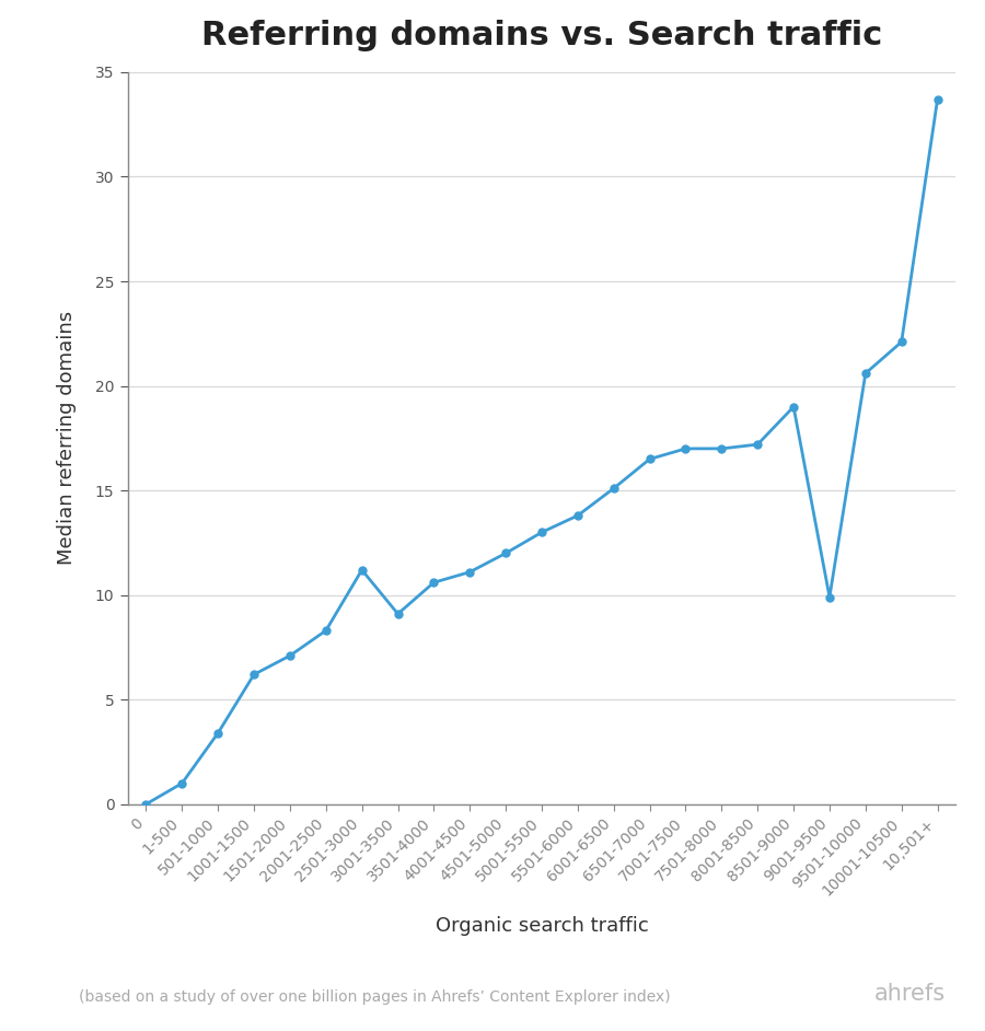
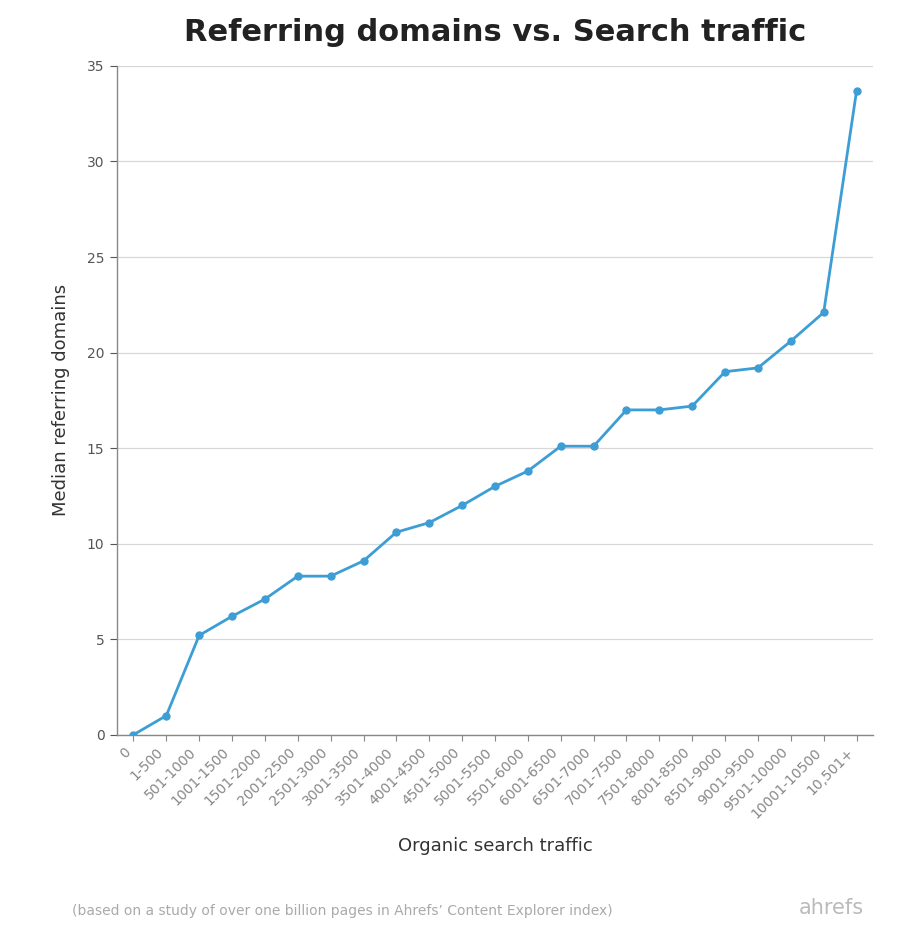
501-1000: 3.4 -> 5.2
2501-3000: 11.2 -> 8.3
6501-7000: 16.5 -> 15.1
9001-9500: 9.9 -> 19.2
